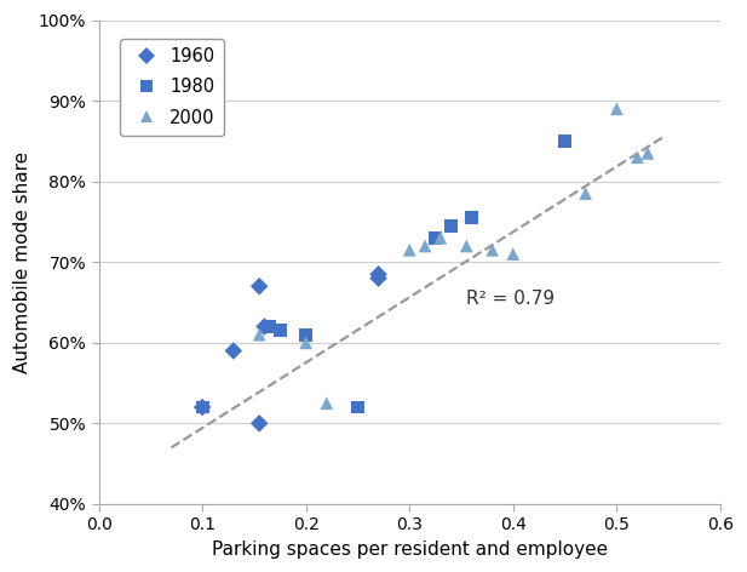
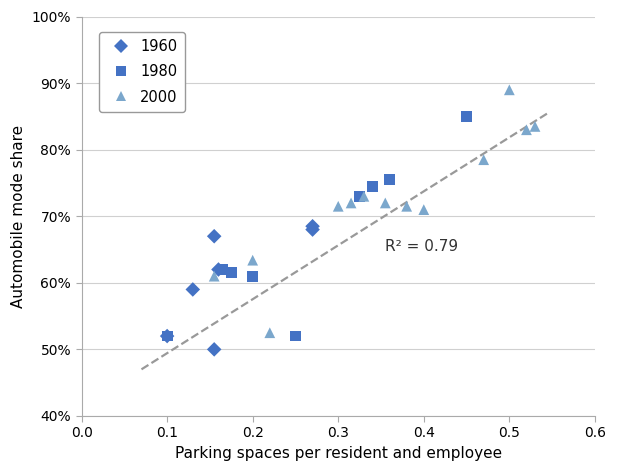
2000/0.2: 60.0% -> 63.4%
